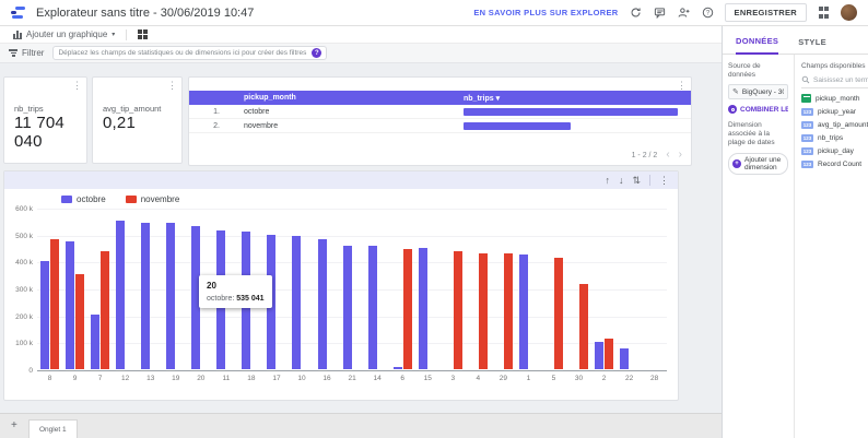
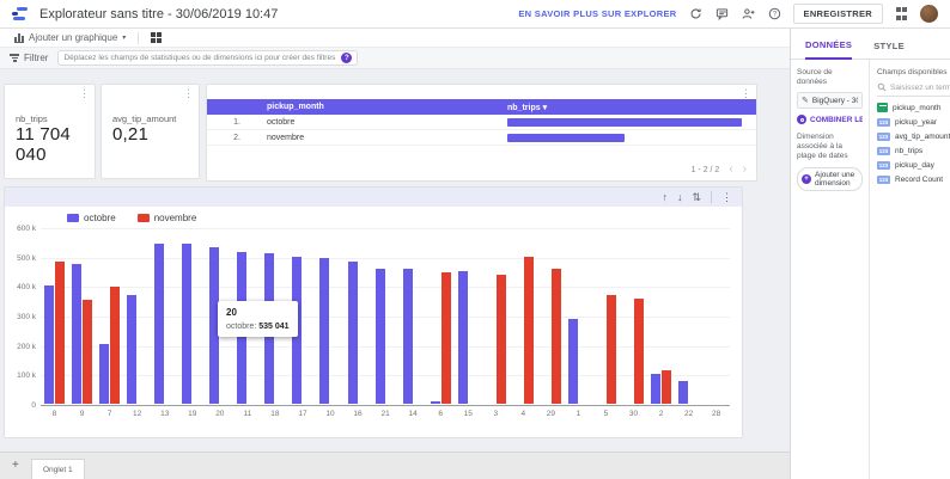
novembre/7: 440k -> 400k
octobre/12: 560k -> 370k
novembre/4: 430k -> 500k
novembre/29: 430k -> 460k
octobre/1: 430k -> 290k
novembre/5: 420k -> 370k
novembre/30: 320k -> 360k
